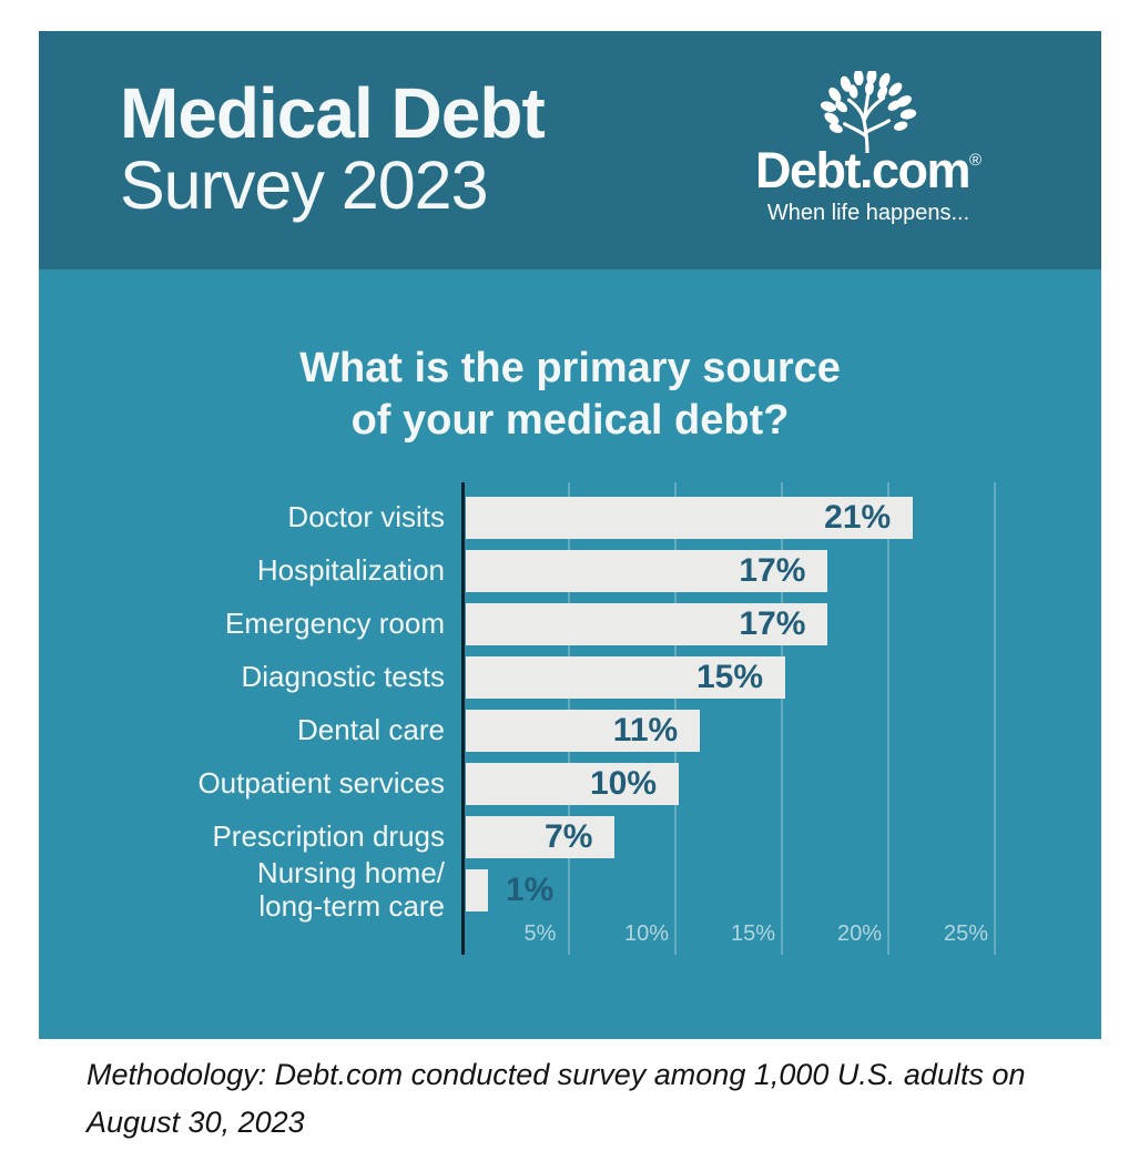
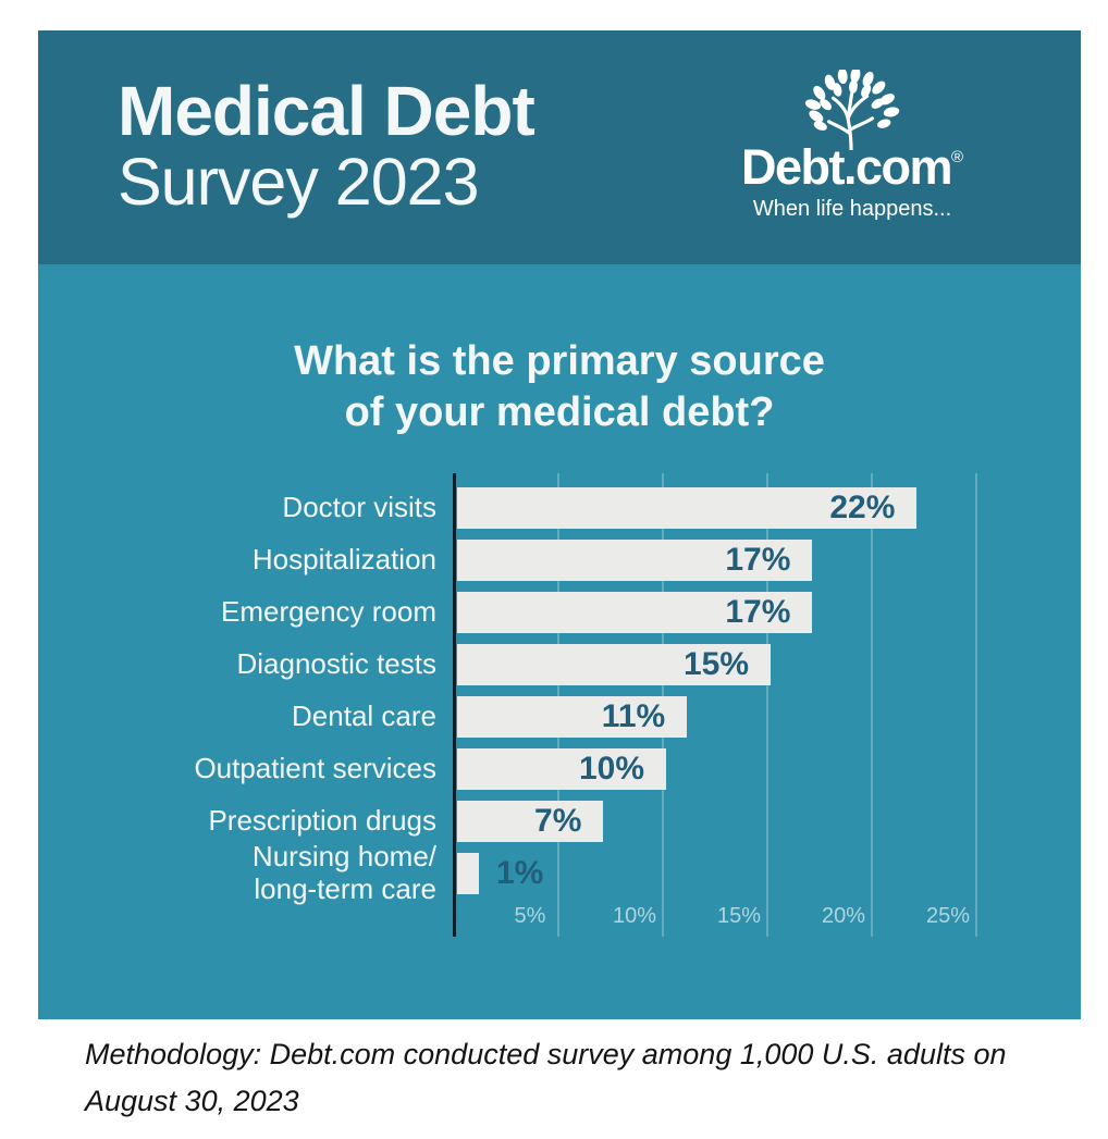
Doctor visits: 21% -> 22%
